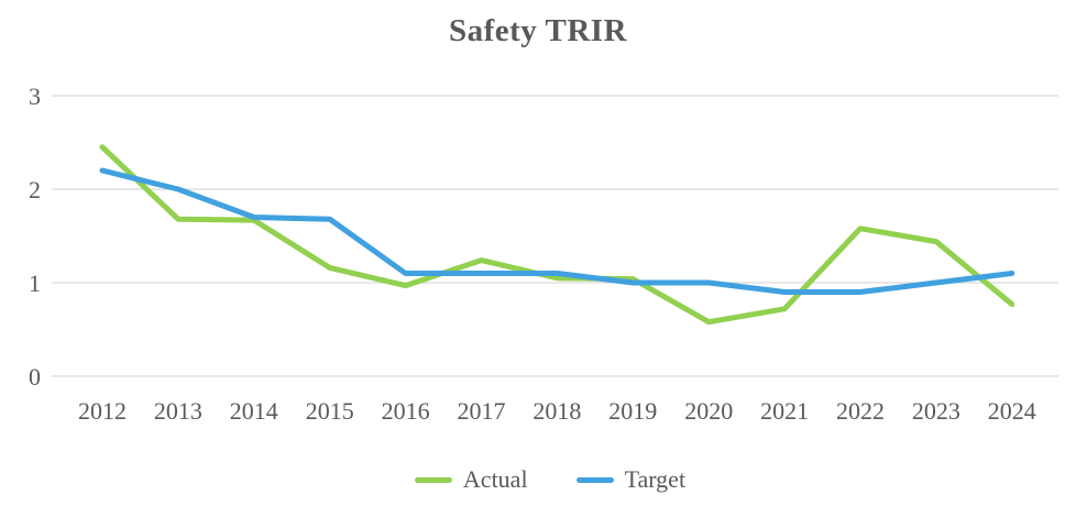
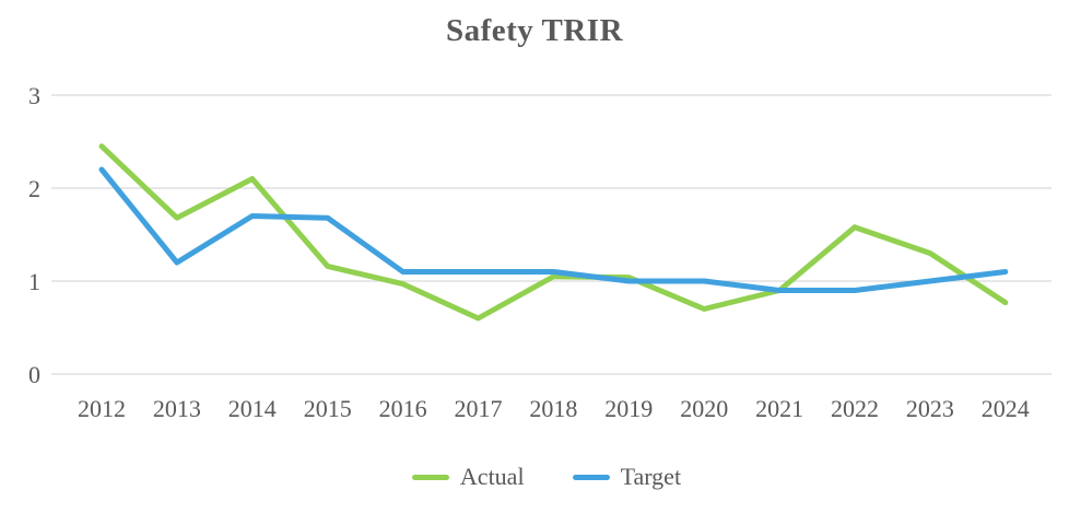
Target/2013: 2.0 -> 1.2
Actual/2014: 1.7 -> 2.1
Actual/2017: 1.2 -> 0.6
Actual/2020: 0.6 -> 0.7
Actual/2021: 0.7 -> 0.9
Actual/2023: 1.4 -> 1.3
